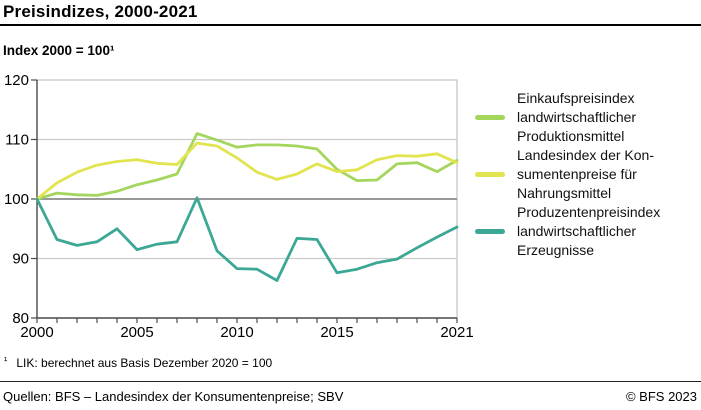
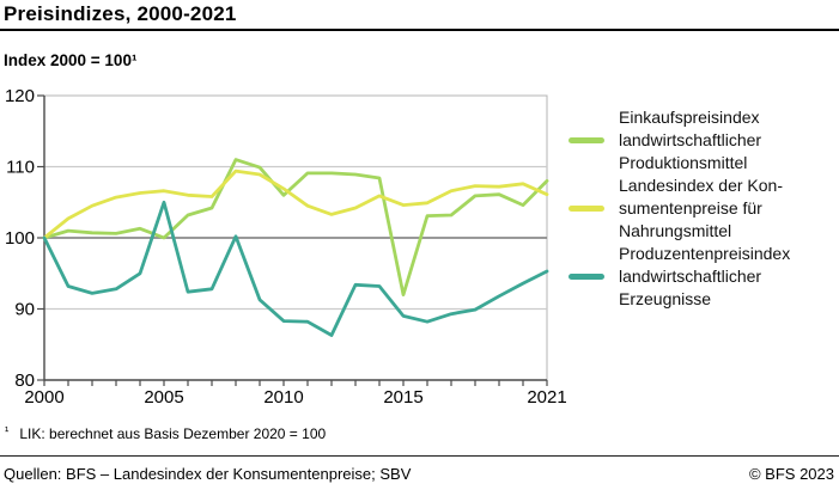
Einkaufspreisindex landwirtschaftlicher Produktionsmittel/2005: 102 -> 100
Produzentenpreisindex landwirtschaftlicher Erzeugnisse/2005: 92 -> 105
Einkaufspreisindex landwirtschaftlicher Produktionsmittel/2010: 109 -> 106
Einkaufspreisindex landwirtschaftlicher Produktionsmittel/2015: 105 -> 92
Produzentenpreisindex landwirtschaftlicher Erzeugnisse/2015: 88 -> 89
Einkaufspreisindex landwirtschaftlicher Produktionsmittel/2021: 106 -> 108
